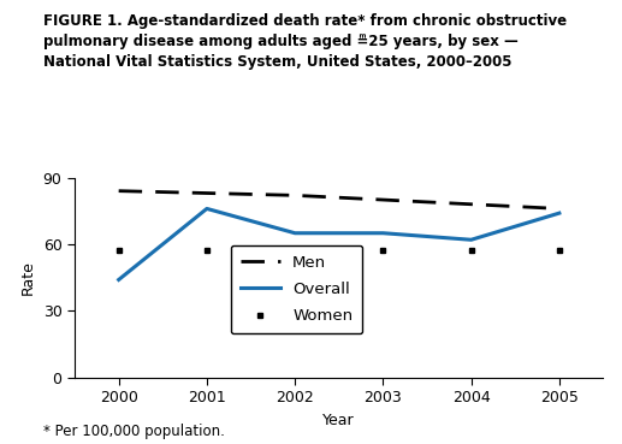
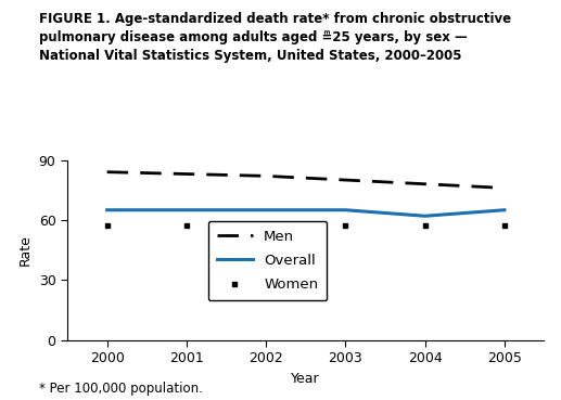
Overall/2000: 44 -> 65
Overall/2001: 76 -> 65
Overall/2005: 74 -> 65
